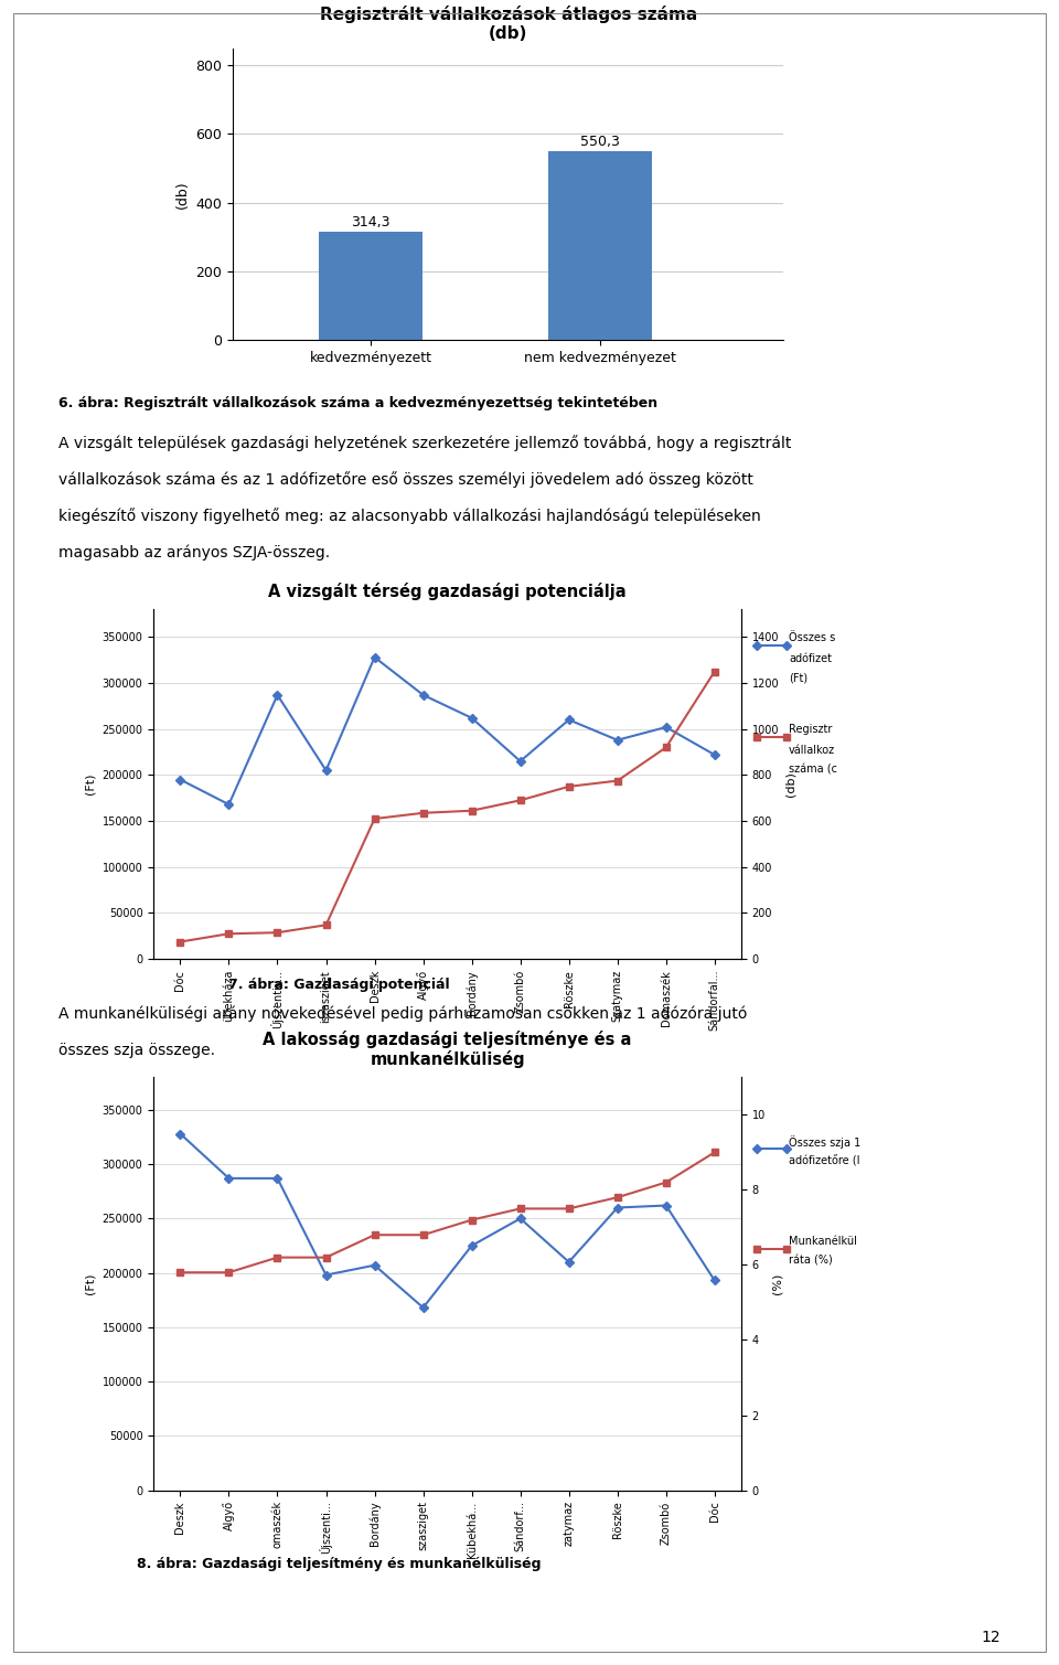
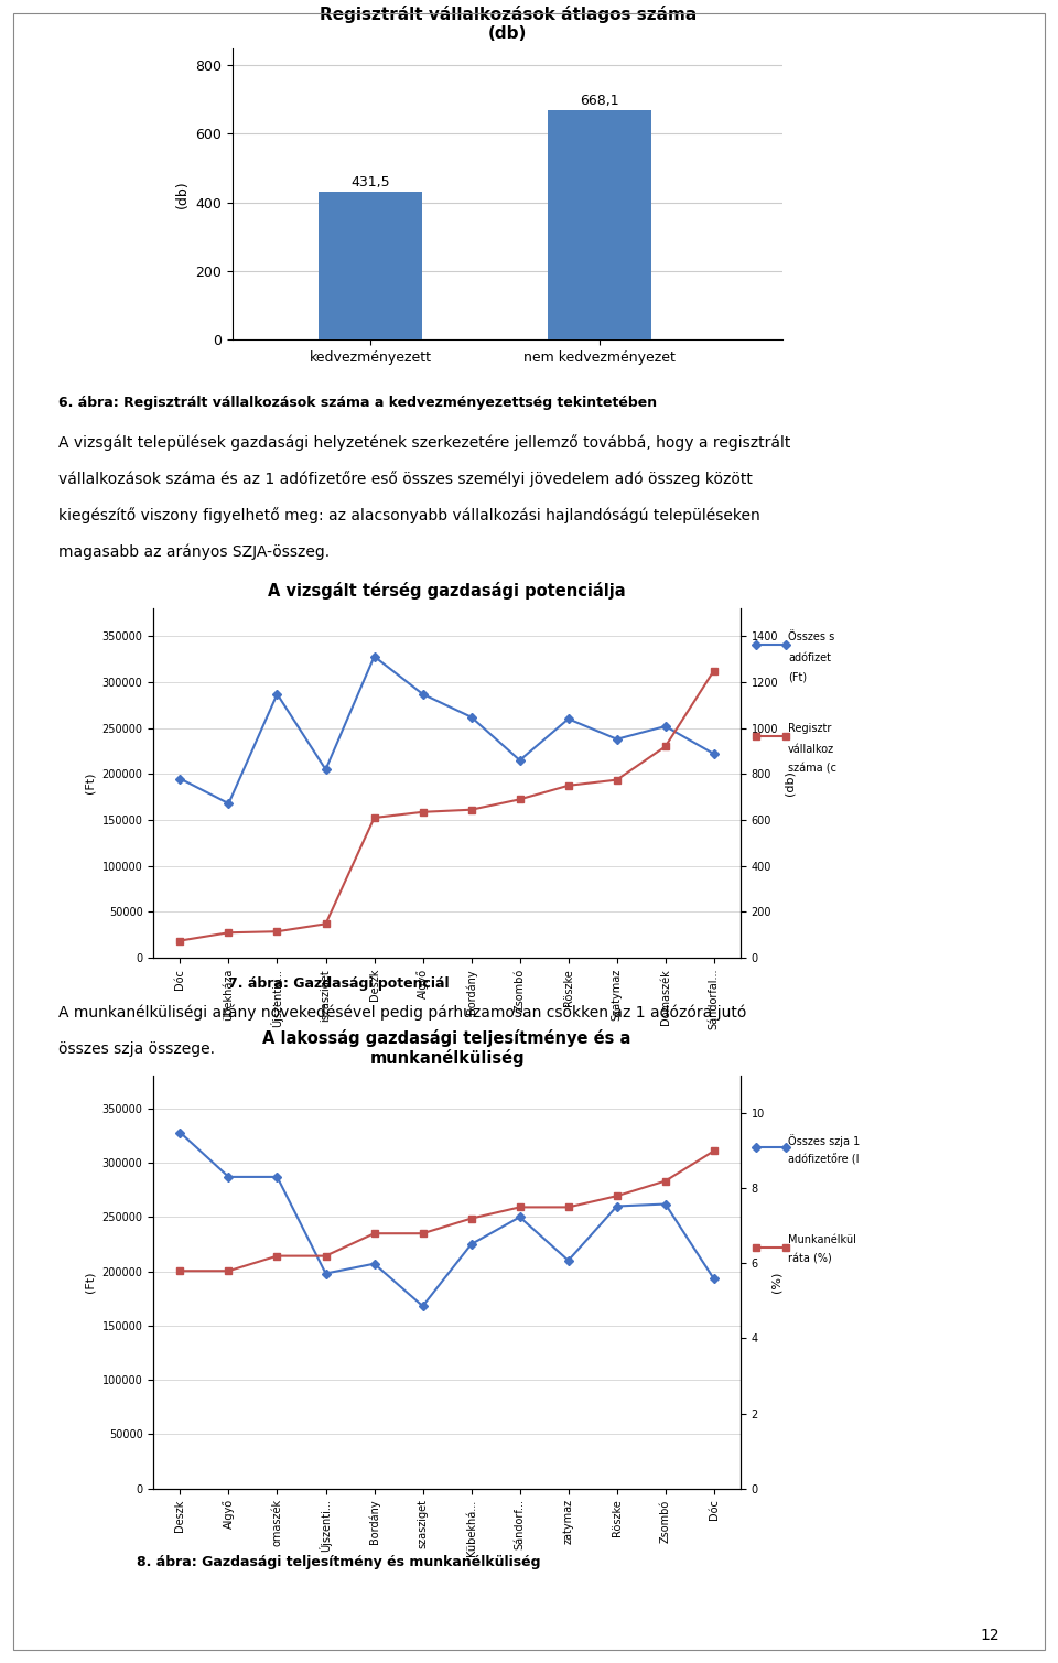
Regisztrált vállalkozások átlagos száma (db)/kedvezményezett: 314,3 -> 431,5
Regisztrált vállalkozások átlagos száma (db)/nem kedvezményezet: 550,3 -> 668,1
